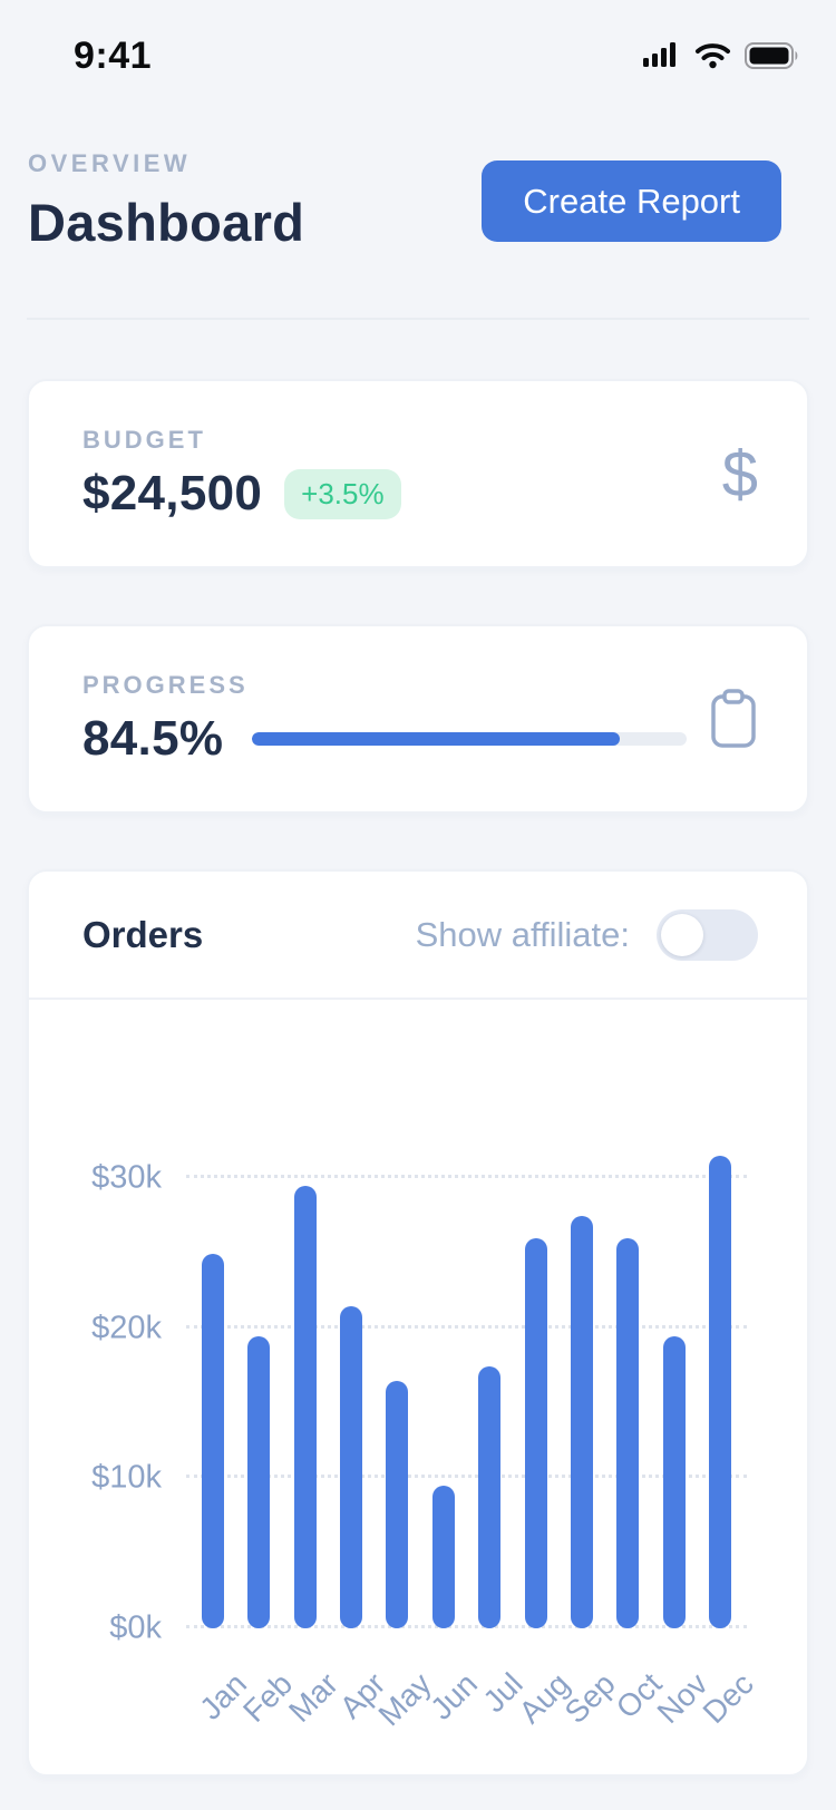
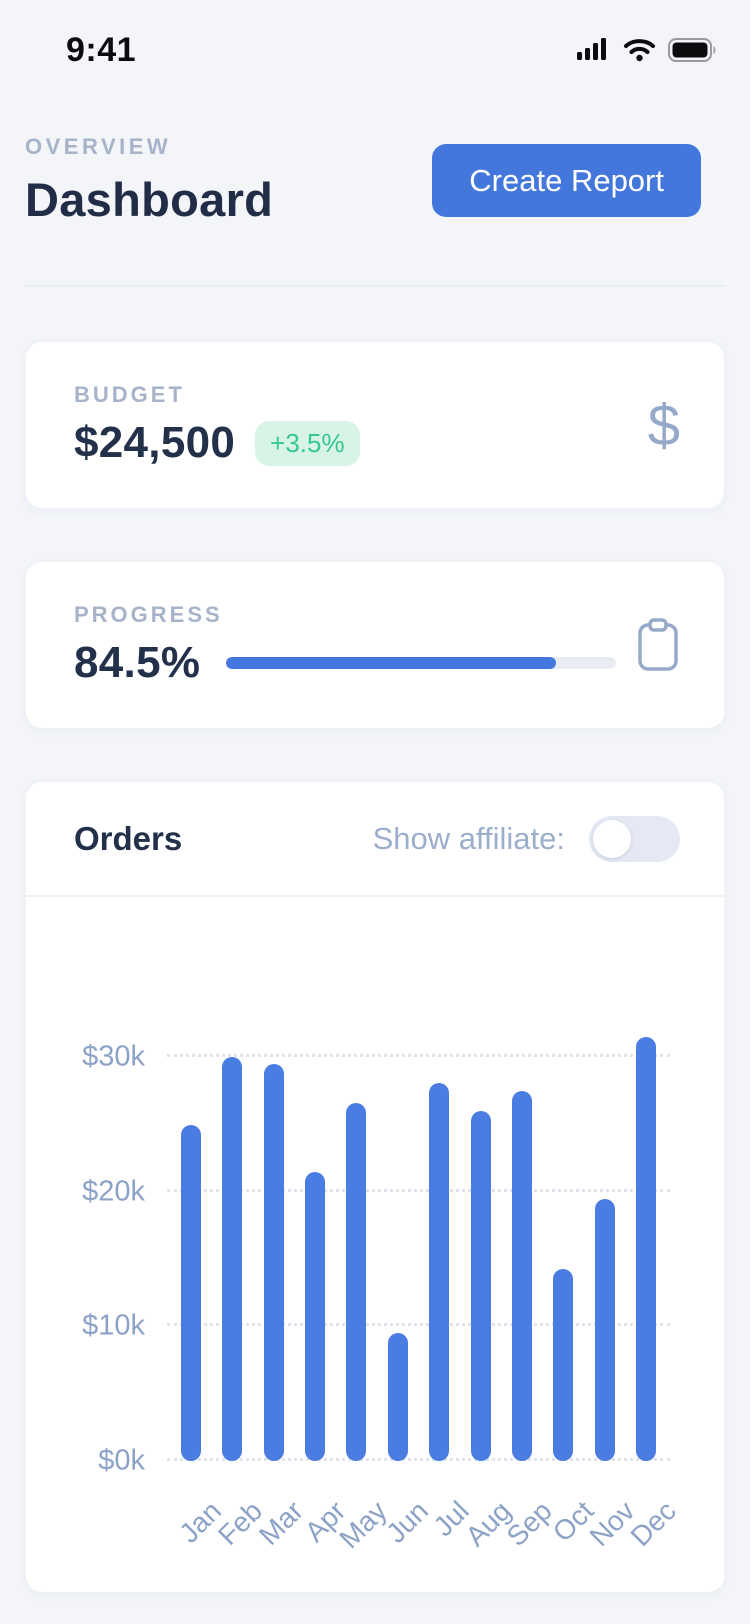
Feb: $19.5k -> $30.0k
May: $16.5k -> $26.6k
Jul: $17.5k -> $28.1k
Oct: $26.0k -> $14.3k
